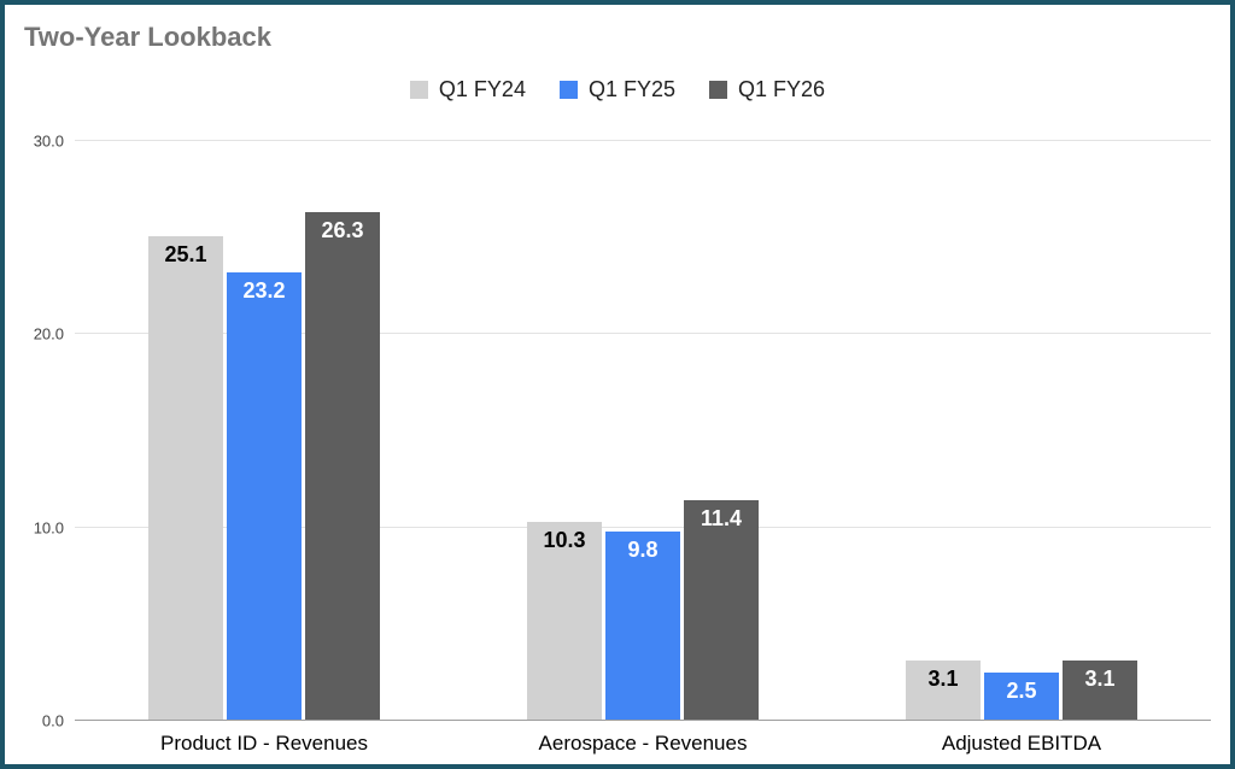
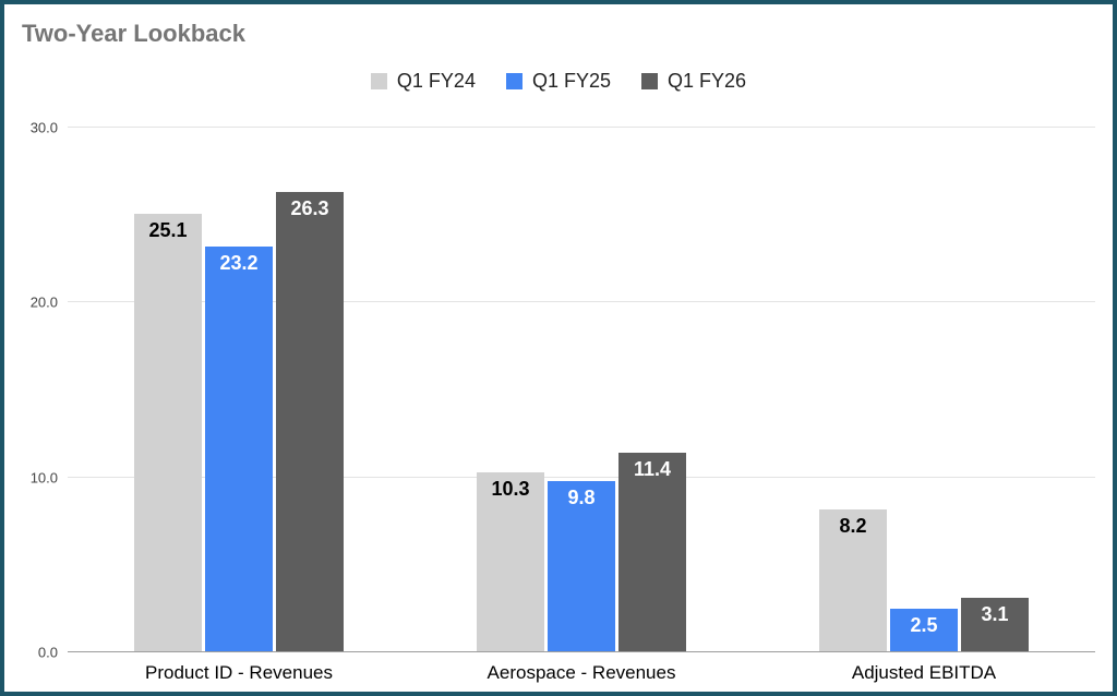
Q1 FY24/Adjusted EBITDA: 3.1 -> 8.2
